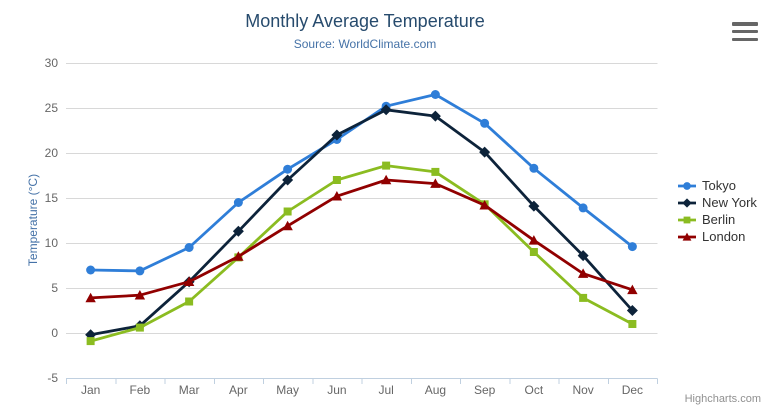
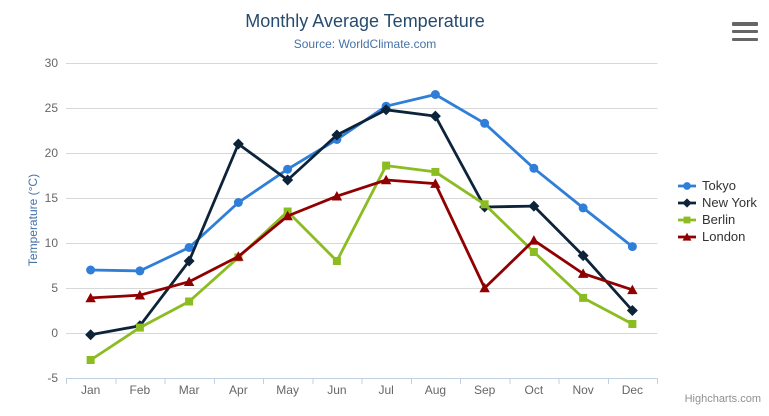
Berlin/Jan: -1 -> -3
New York/Mar: 6 -> 8
New York/Apr: 11 -> 21
London/May: 12 -> 13
Berlin/Jun: 17 -> 8
New York/Sep: 20 -> 14
London/Sep: 14 -> 5
